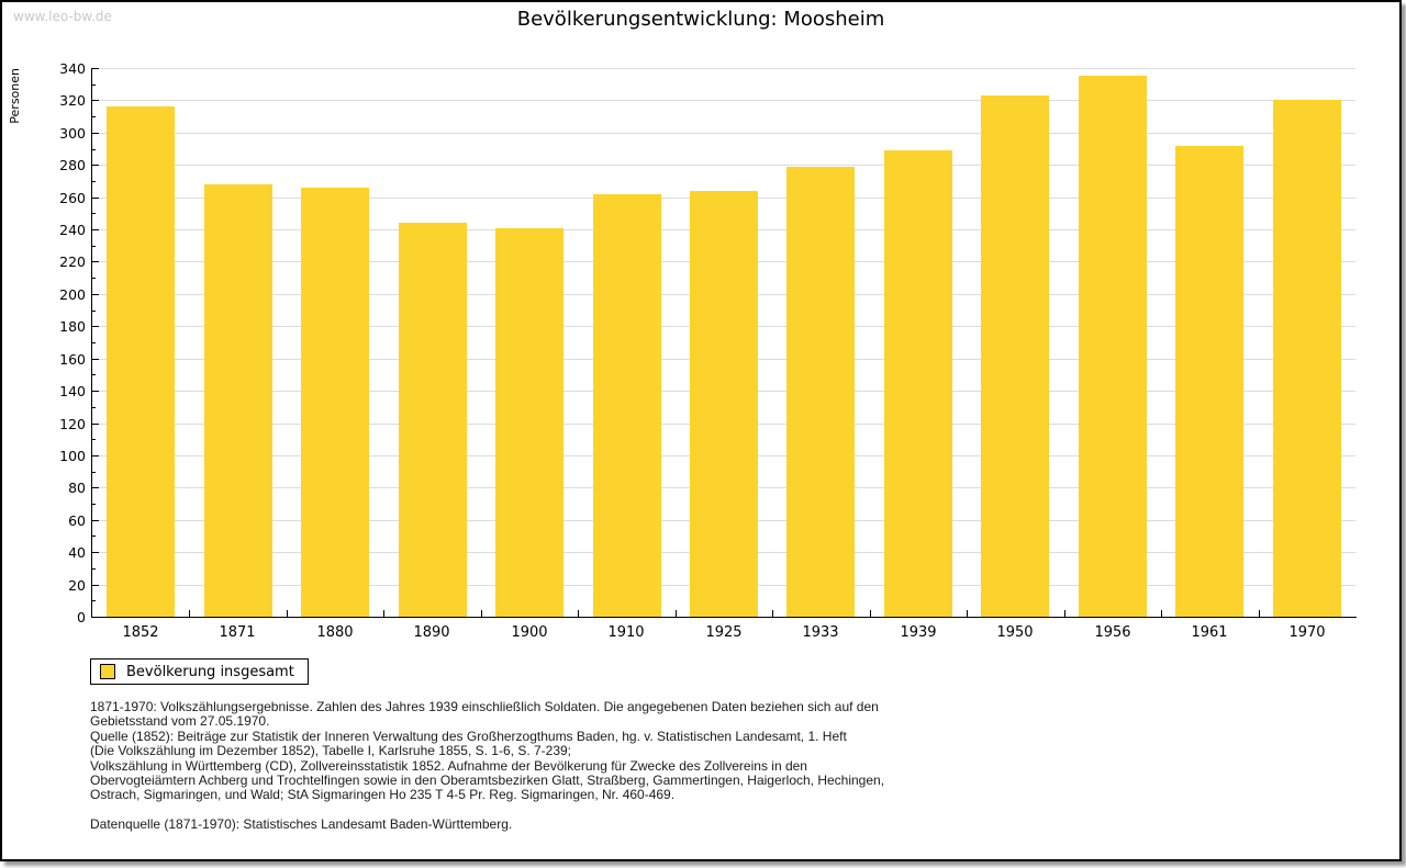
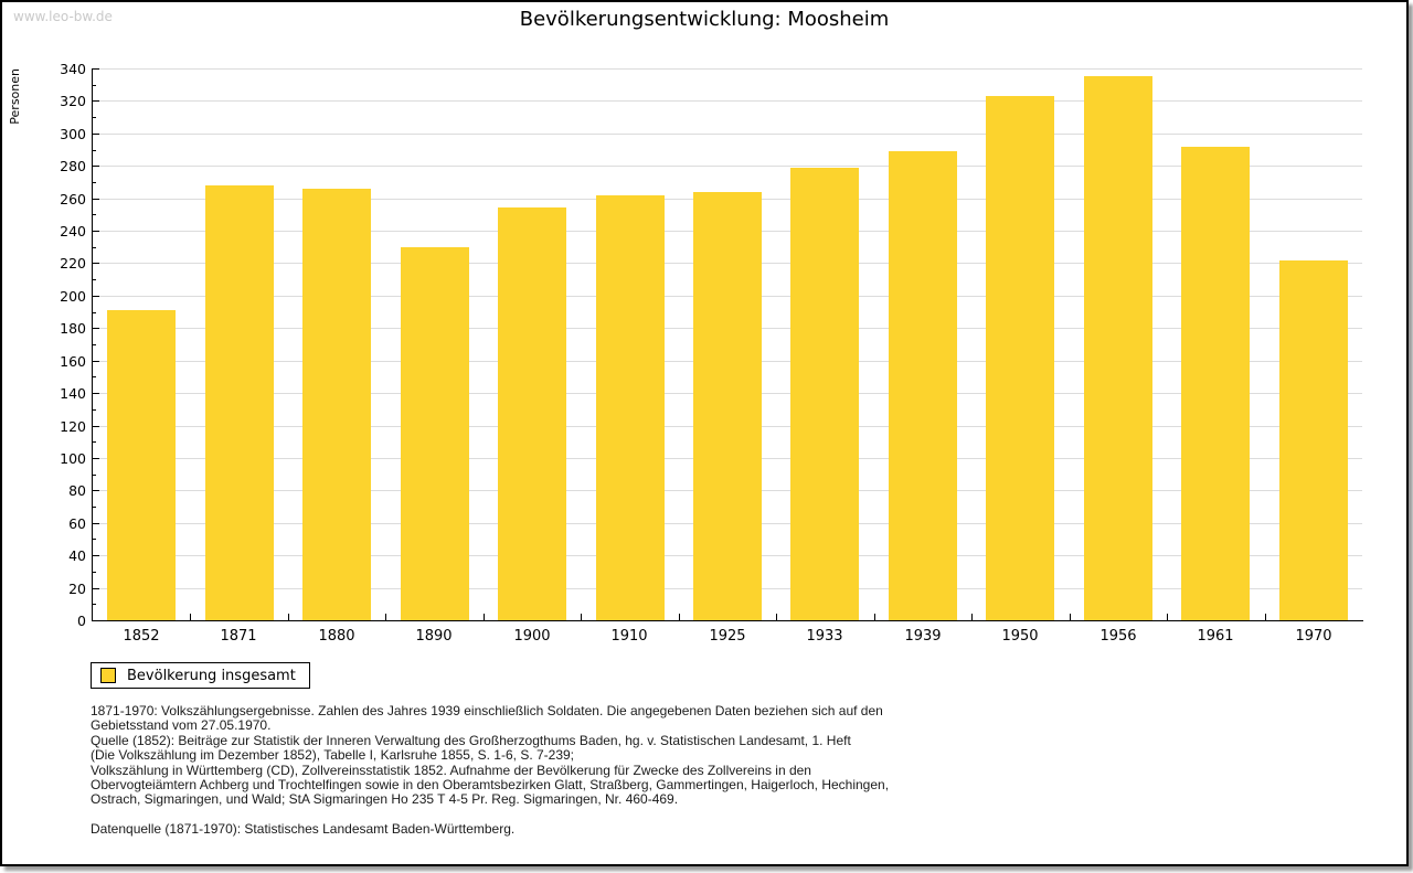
1852: 316 -> 191
1890: 244 -> 230
1900: 241 -> 254
1970: 320 -> 222
